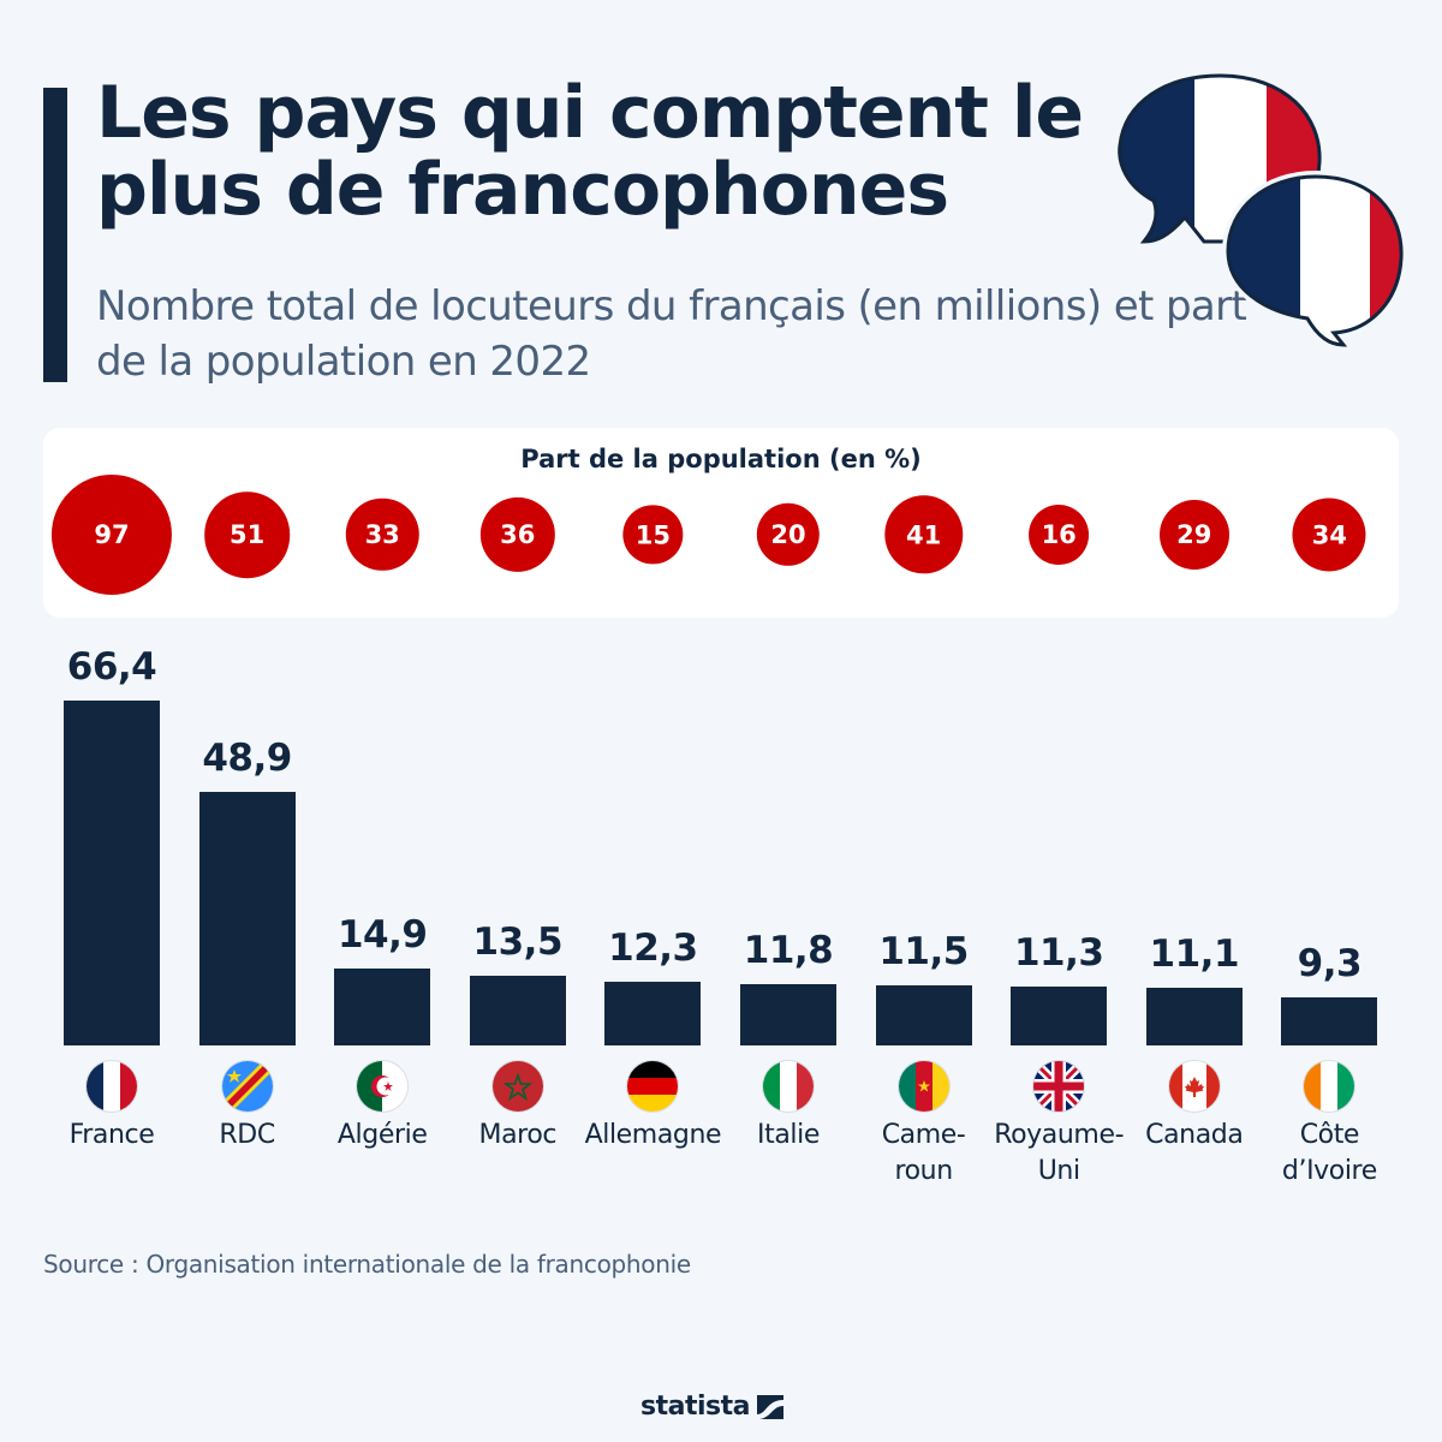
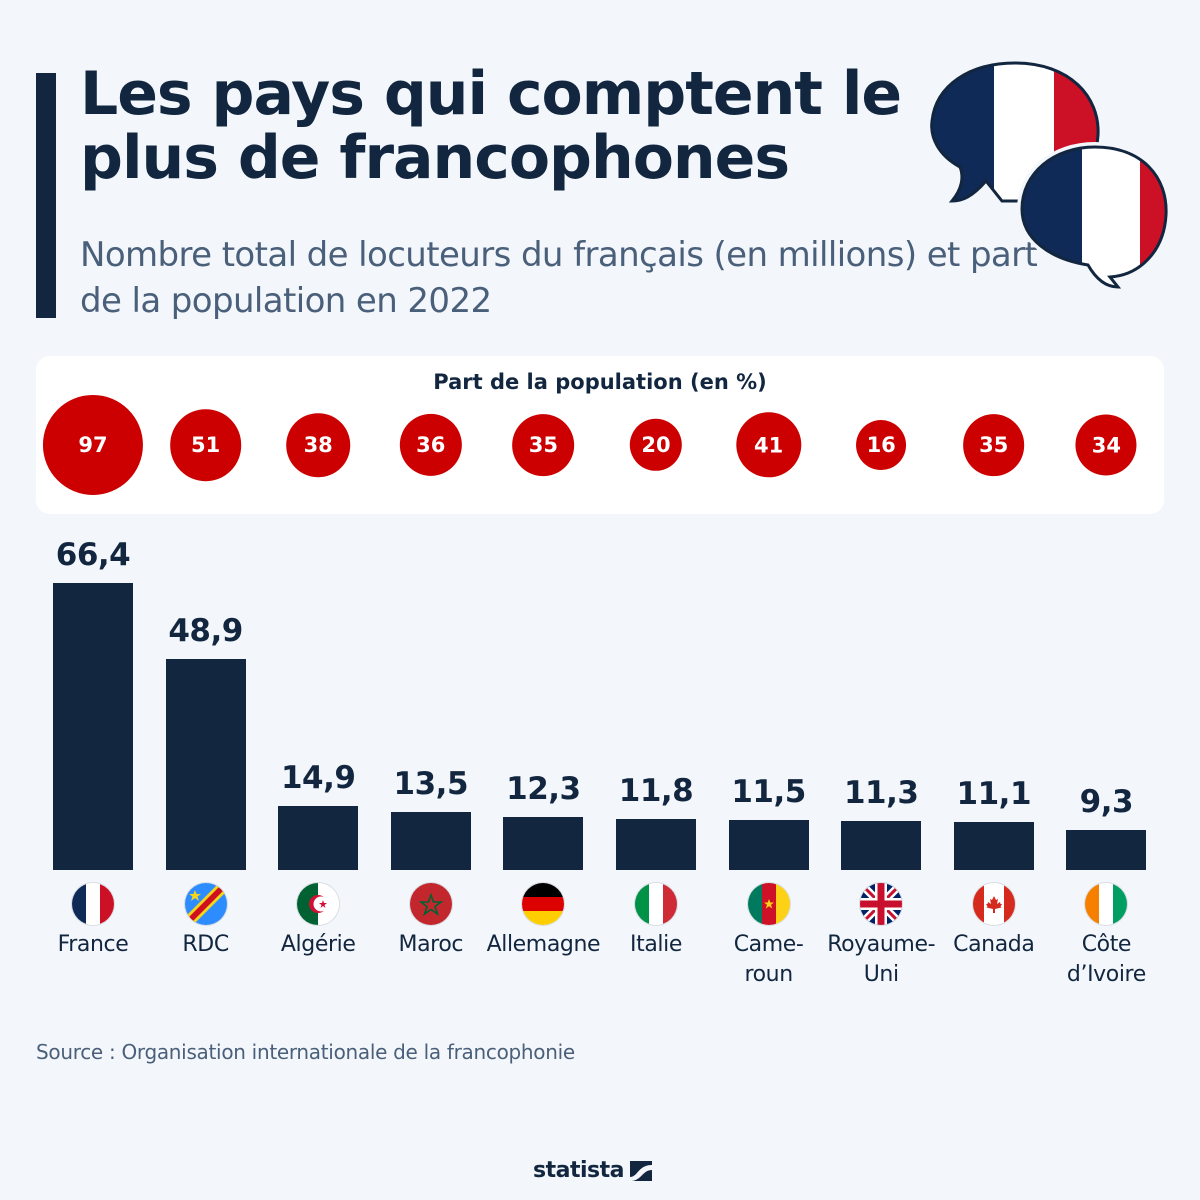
Part de la population (en %)/Algérie: 33 -> 38
Part de la population (en %)/Allemagne: 15 -> 35
Part de la population (en %)/Canada: 29 -> 35
